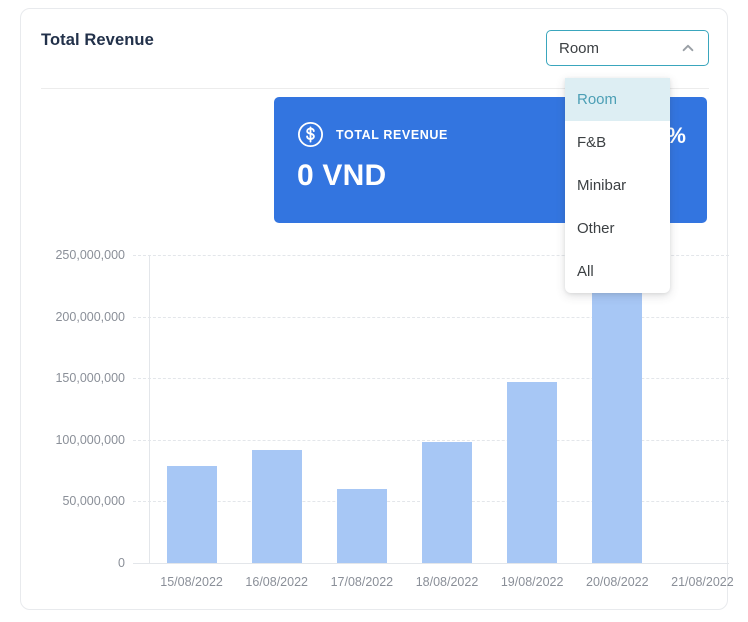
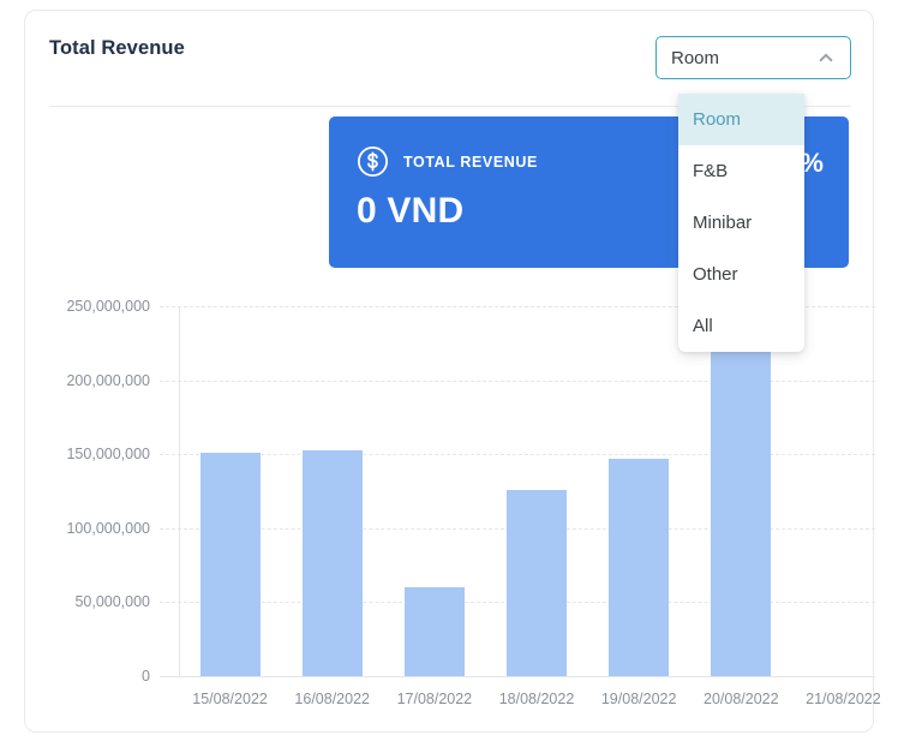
15/08/2022: 79000000 -> 151000000
16/08/2022: 92000000 -> 153000000
18/08/2022: 98000000 -> 126000000
